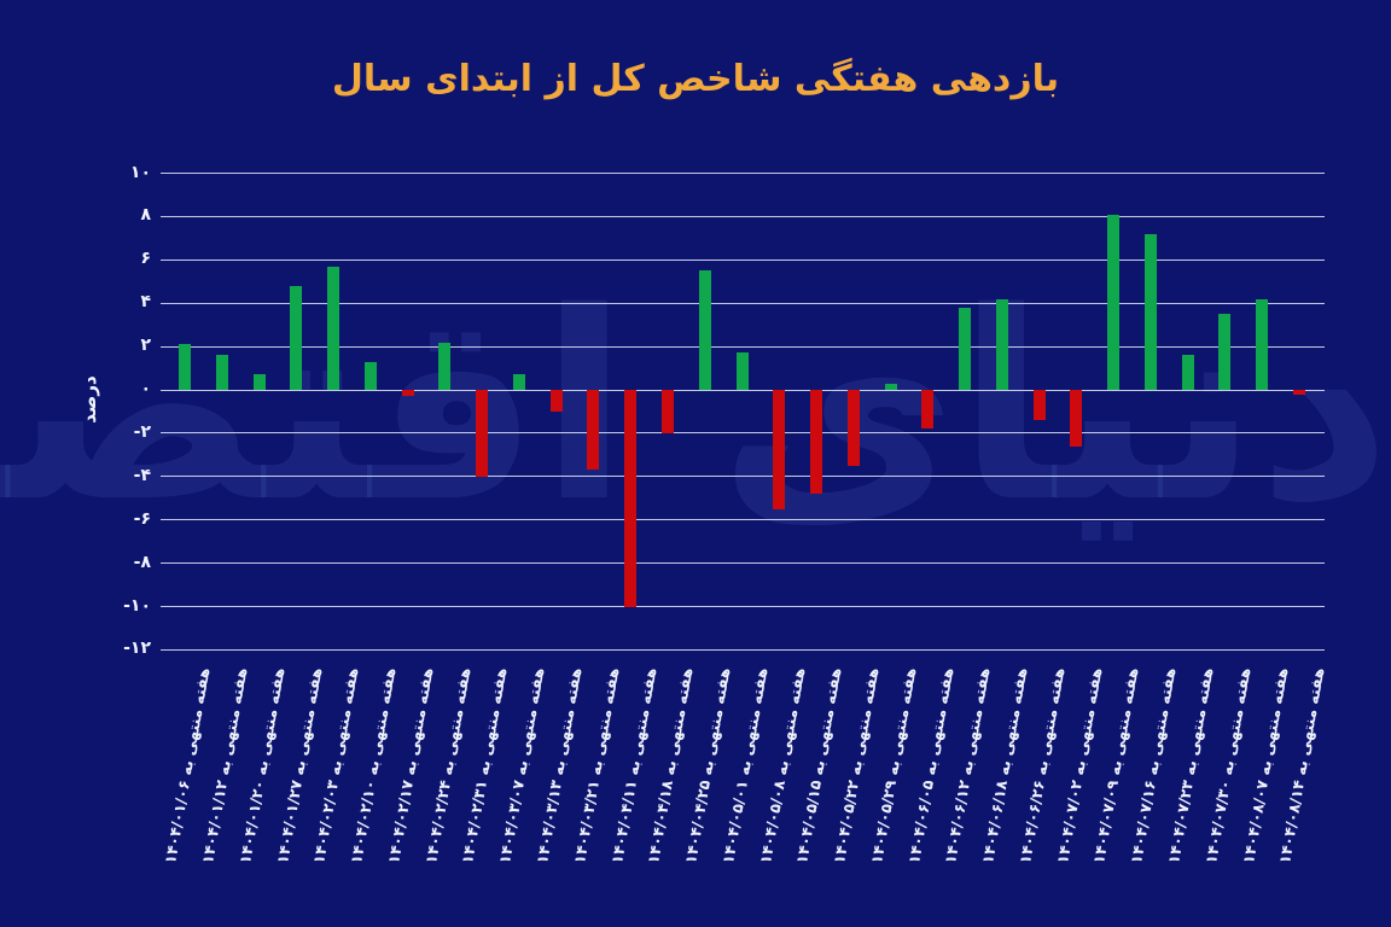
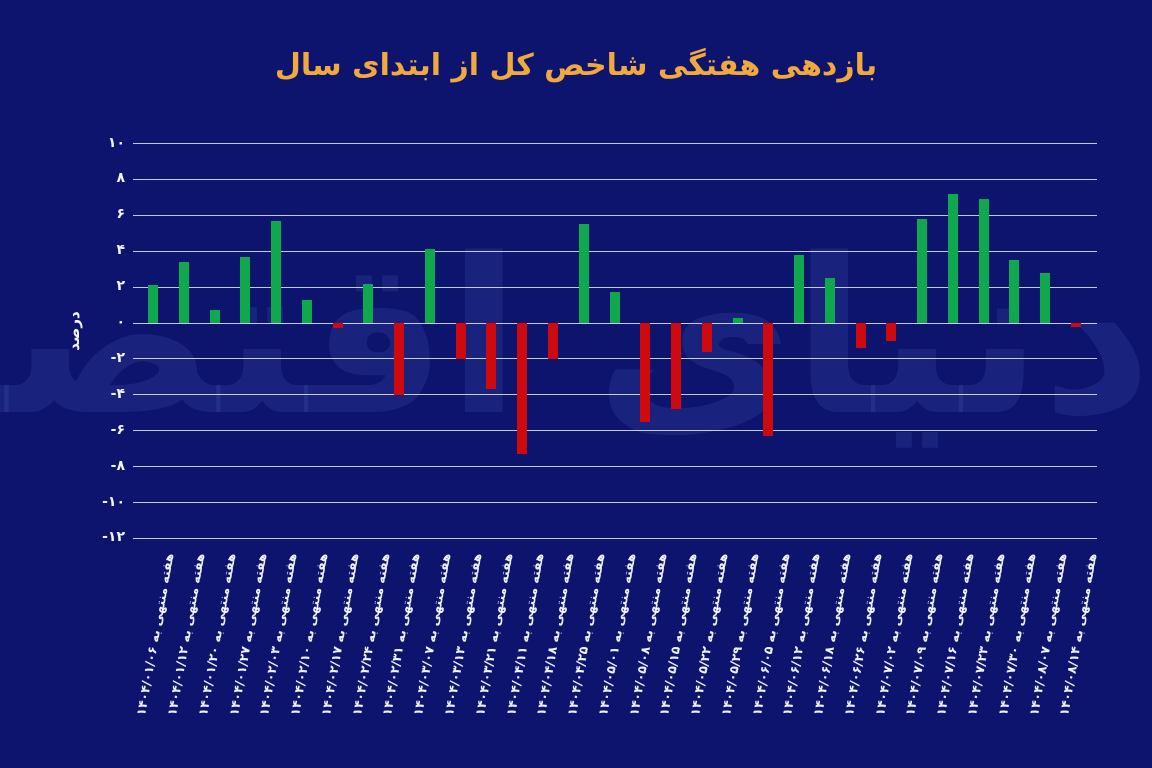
هفته منتهی به ۱۴۰۴/۰۱/۱۲: 1.6 -> 3.4
هفته منتهی به ۱۴۰۴/۰۱/۲۷: 4.8 -> 3.7
هفته منتهی به ۱۴۰۴/۰۳/۰۷: 0.7 -> 4.1
هفته منتهی به ۱۴۰۴/۰۳/۱۳: -1.0 -> -2.0
هفته منتهی به ۱۴۰۴/۰۴/۱۱: -10.0 -> -7.3
هفته منتهی به ۱۴۰۴/۰۵/۲۲: -3.5 -> -1.6
هفته منتهی به ۱۴۰۴/۰۶/۰۵: -1.8 -> -6.3
هفته منتهی به ۱۴۰۴/۰۶/۱۸: 4.2 -> 2.5
هفته منتهی به ۱۴۰۴/۰۷/۰۲: -2.6 -> -1.0
هفته منتهی به ۱۴۰۴/۰۷/۰۹: 8.1 -> 5.8
هفته منتهی به ۱۴۰۴/۰۷/۲۳: 1.6 -> 6.9
هفته منتهی به ۱۴۰۴/۰۸/۰۷: 4.2 -> 2.8
